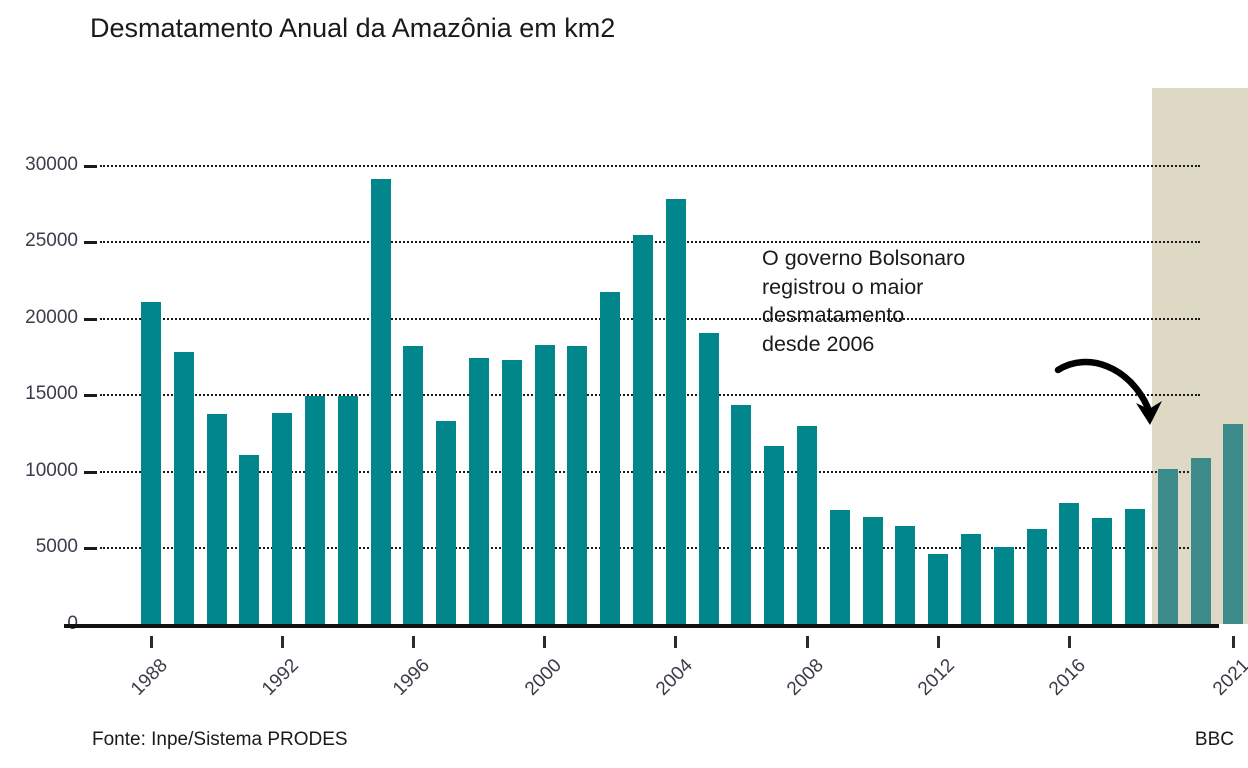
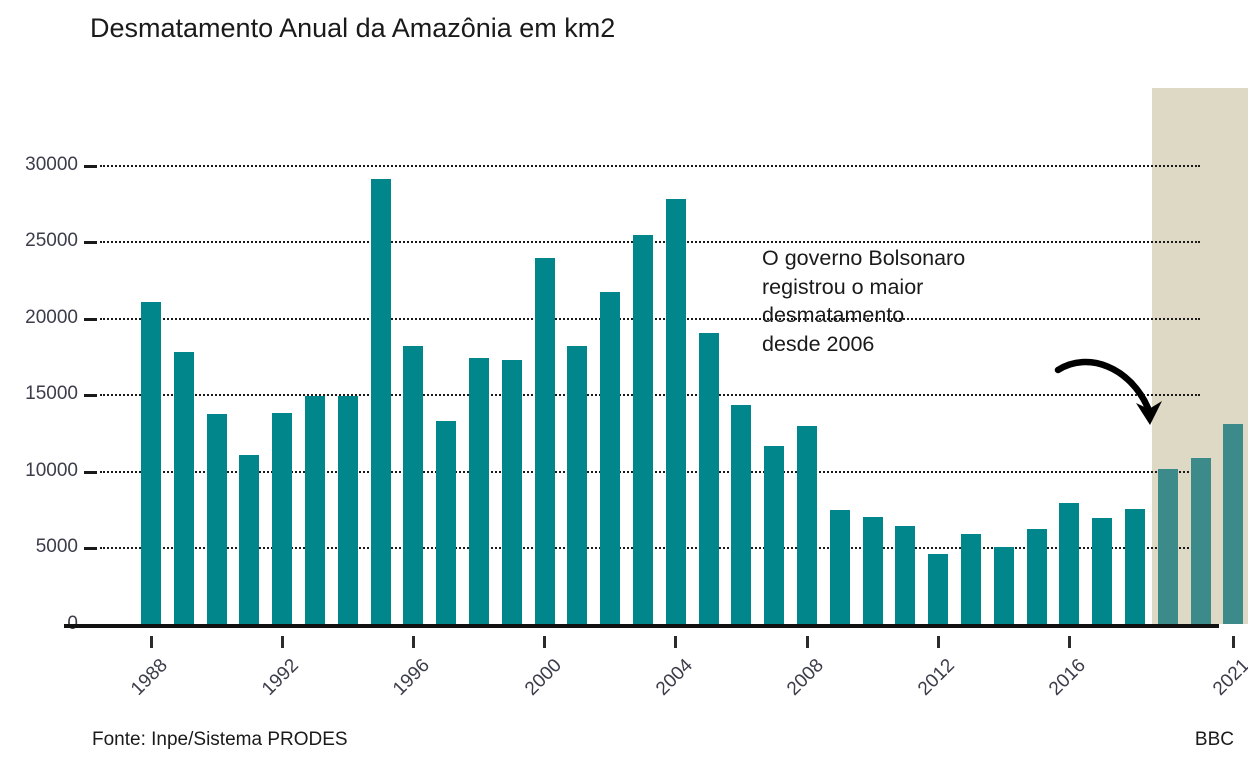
2000: 18200 -> 23900
